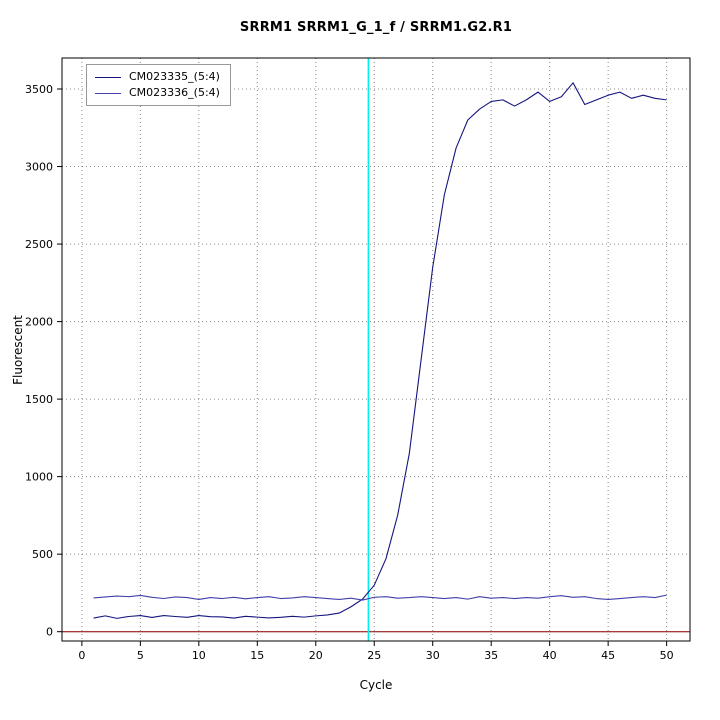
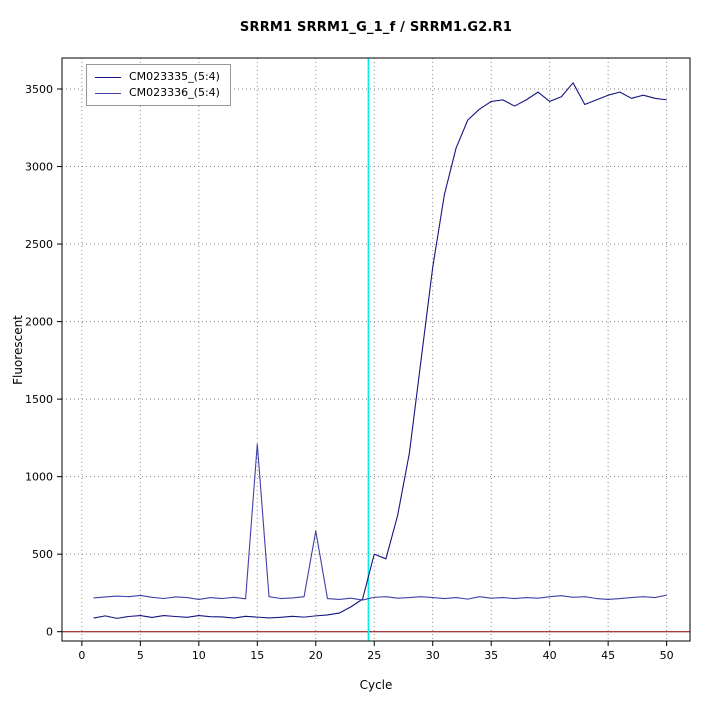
CM023336_(5:4)/15: 220 -> 1210
CM023336_(5:4)/20: 220 -> 650
CM023335_(5:4)/25: 300 -> 500
